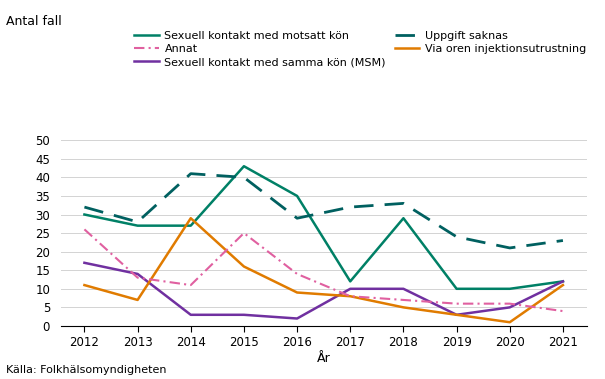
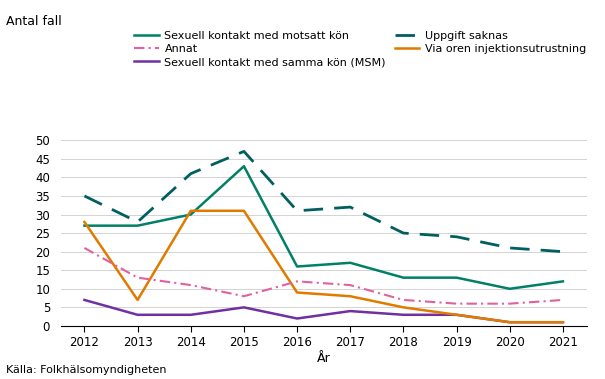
Sexuell kontakt med motsatt kön/2012: 30 -> 27
Sexuell kontakt med samma kön (MSM)/2012: 17 -> 7
Via oren injektionsutrustning/2012: 11 -> 28
Annat/2012: 26 -> 21
Uppgift saknas/2012: 32 -> 35
Sexuell kontakt med samma kön (MSM)/2013: 14 -> 3
Sexuell kontakt med motsatt kön/2014: 27 -> 30
Via oren injektionsutrustning/2014: 29 -> 31
Sexuell kontakt med samma kön (MSM)/2015: 3 -> 5
Via oren injektionsutrustning/2015: 16 -> 31
Annat/2015: 25 -> 8
Uppgift saknas/2015: 40 -> 47
Sexuell kontakt med motsatt kön/2016: 35 -> 16
Annat/2016: 14 -> 12
Uppgift saknas/2016: 29 -> 31
Sexuell kontakt med motsatt kön/2017: 12 -> 17
Sexuell kontakt med samma kön (MSM)/2017: 10 -> 4
Annat/2017: 8 -> 11
Sexuell kontakt med motsatt kön/2018: 29 -> 13
Sexuell kontakt med samma kön (MSM)/2018: 10 -> 3
Uppgift saknas/2018: 33 -> 25
Sexuell kontakt med motsatt kön/2019: 10 -> 13
Sexuell kontakt med samma kön (MSM)/2020: 5 -> 1
Sexuell kontakt med samma kön (MSM)/2021: 12 -> 1
Via oren injektionsutrustning/2021: 11 -> 1
Annat/2021: 4 -> 7
Uppgift saknas/2021: 23 -> 20
